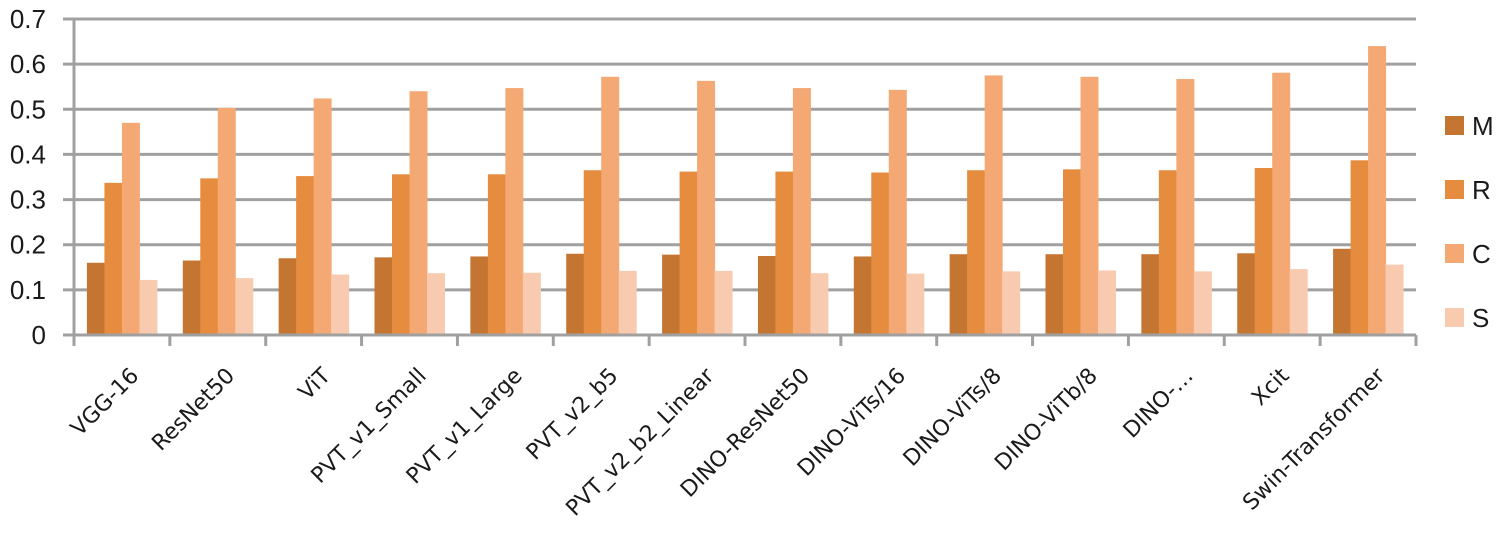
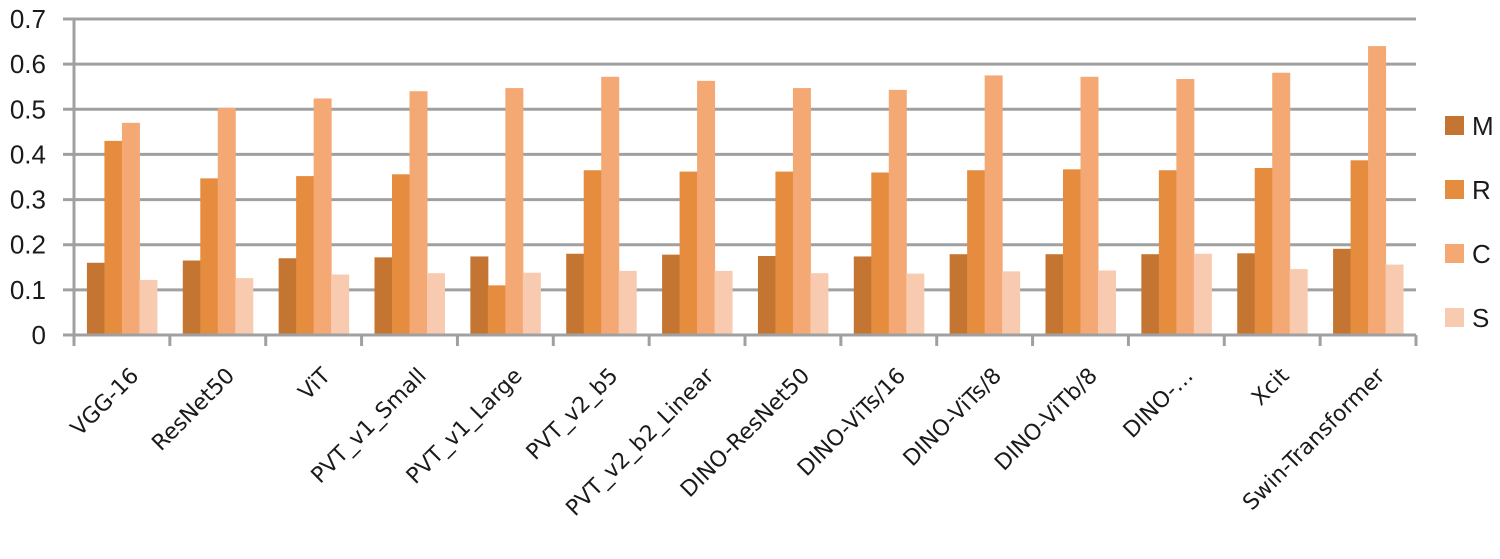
R/VGG-16: 0.34 -> 0.43
R/PVT_v1_Large: 0.36 -> 0.11
S/DINO-…: 0.14 -> 0.18
